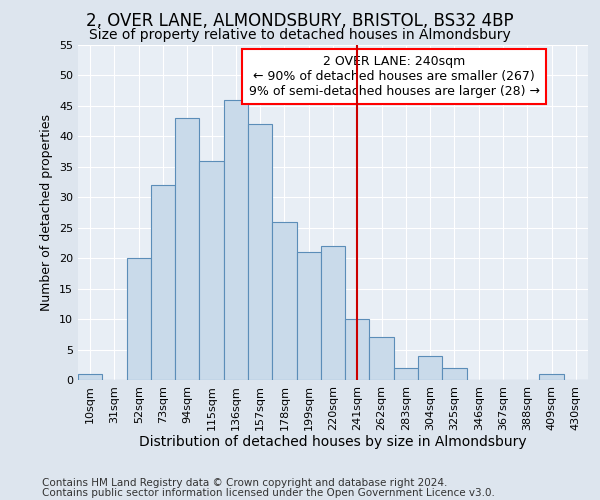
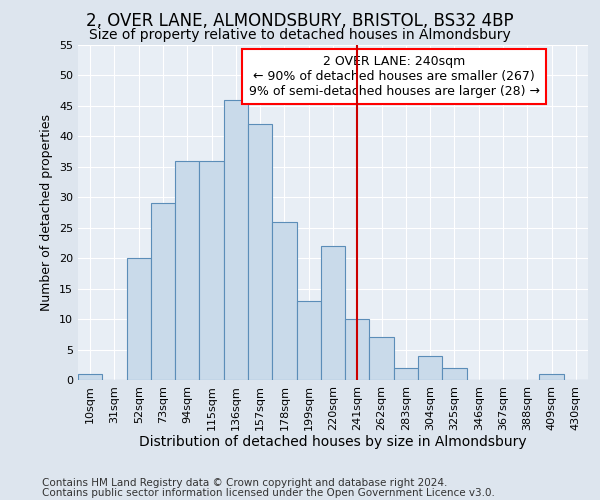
73sqm: 32 -> 29
94sqm: 43 -> 36
199sqm: 21 -> 13
